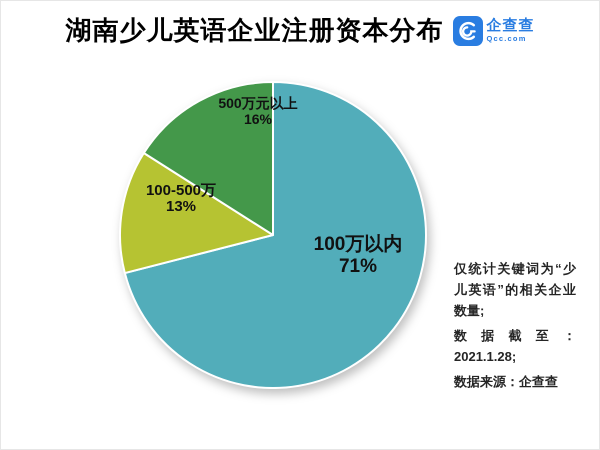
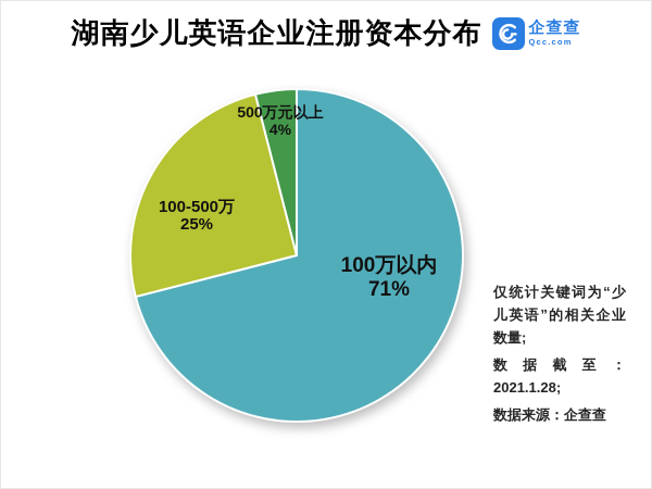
100-500万: 13% -> 25%
500万元以上: 16% -> 4%
